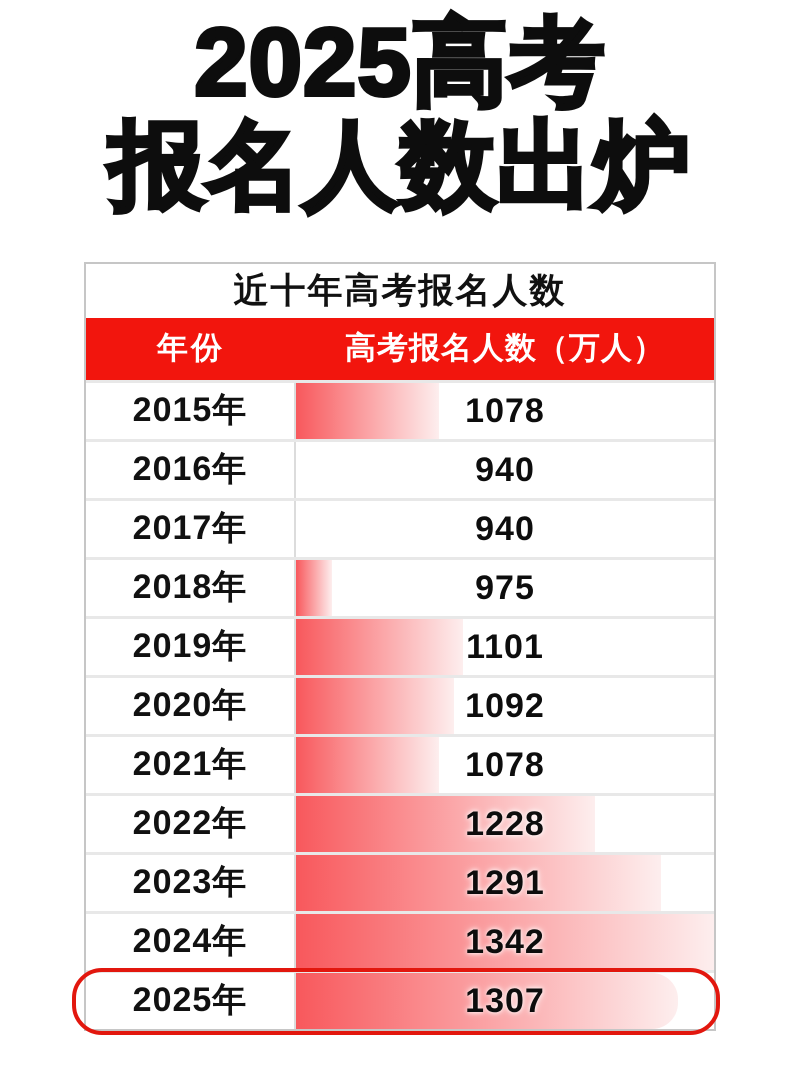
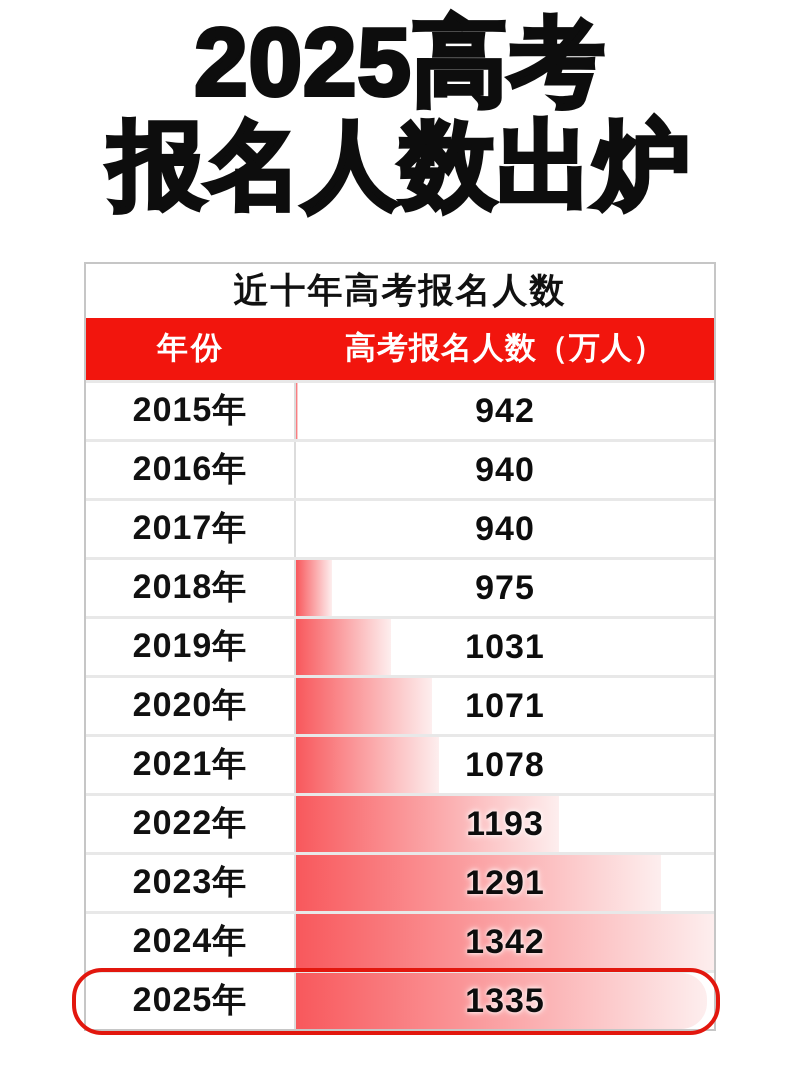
2015年: 1078 -> 942
2019年: 1101 -> 1031
2020年: 1092 -> 1071
2022年: 1228 -> 1193
2025年: 1307 -> 1335
